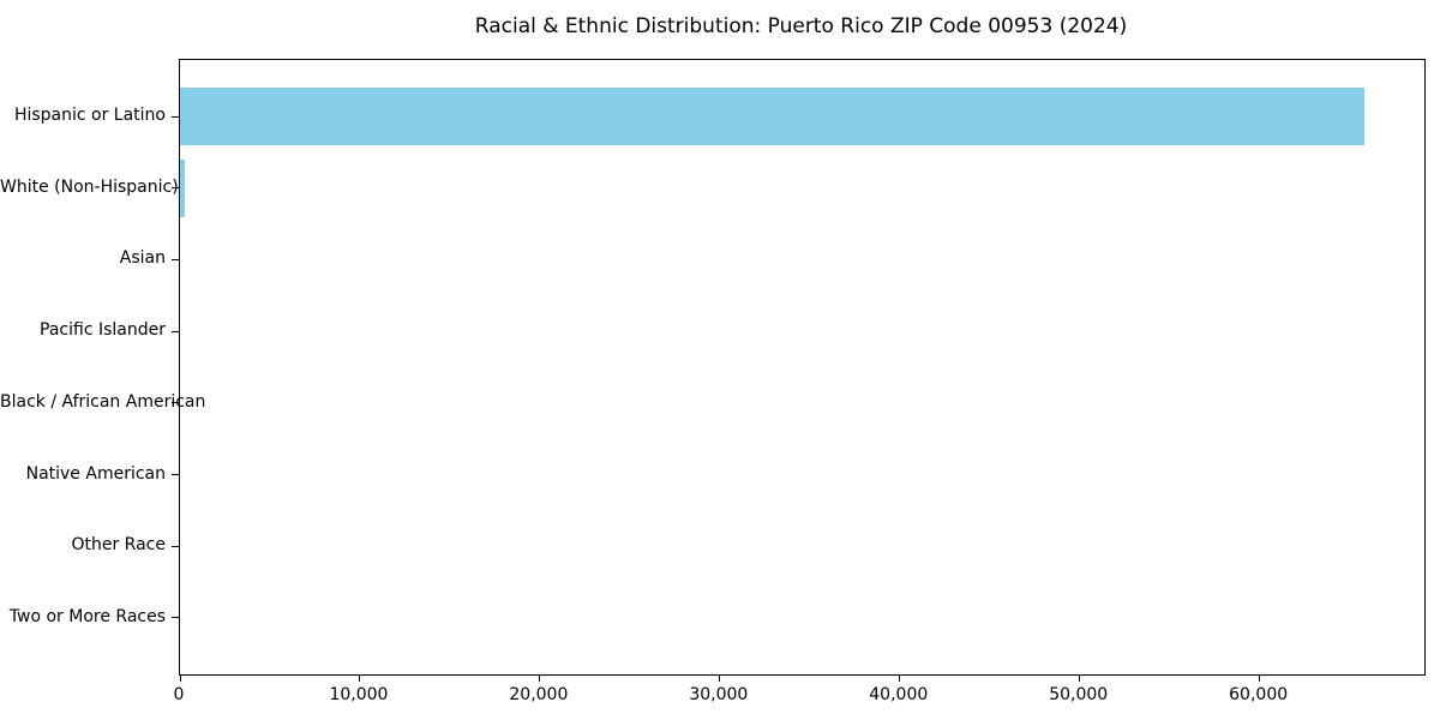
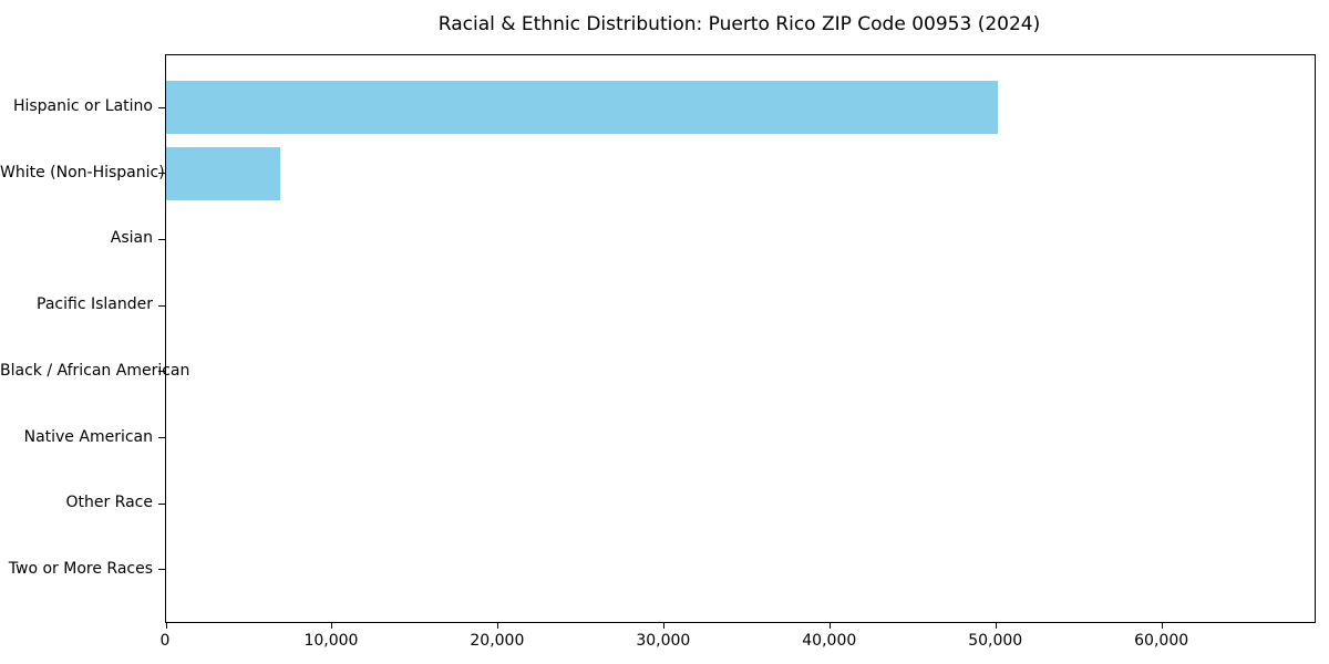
Hispanic or Latino: 65800 -> 50100
White (Non-Hispanic): 300 -> 6900
